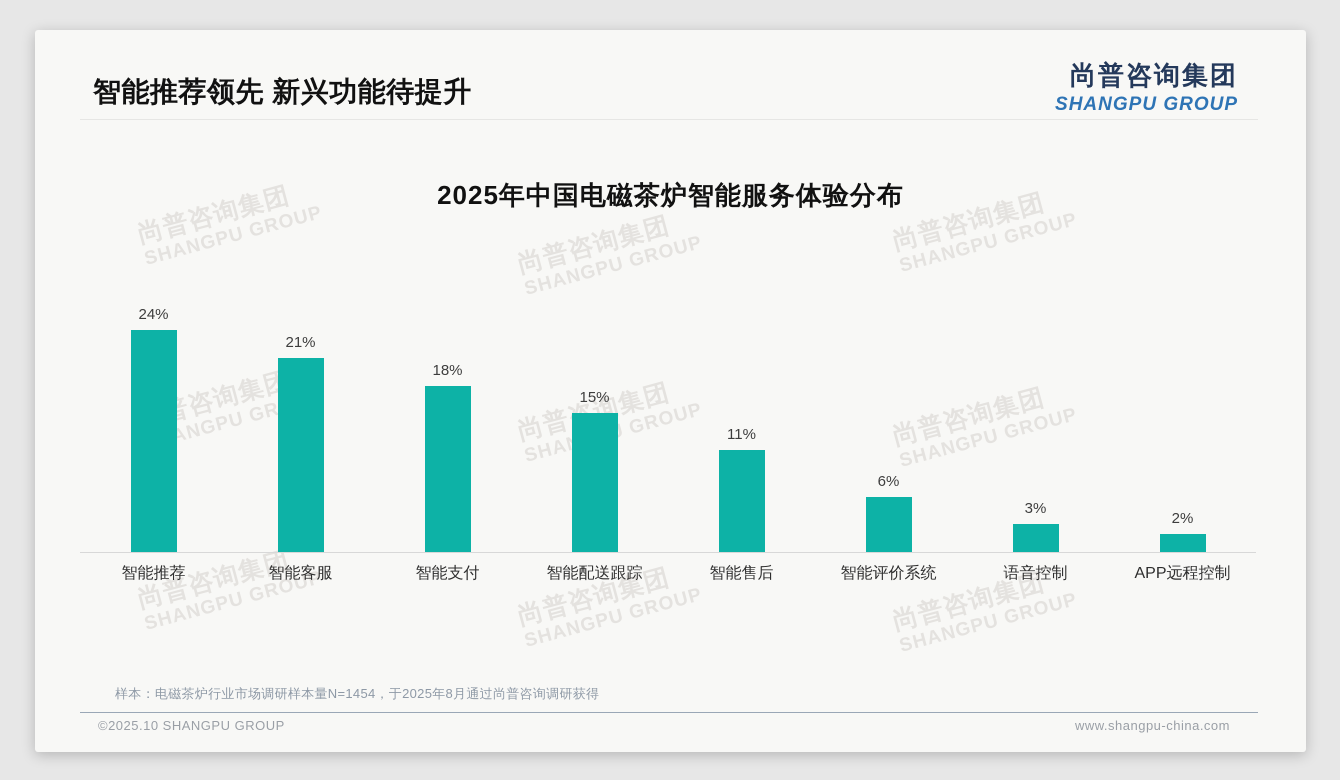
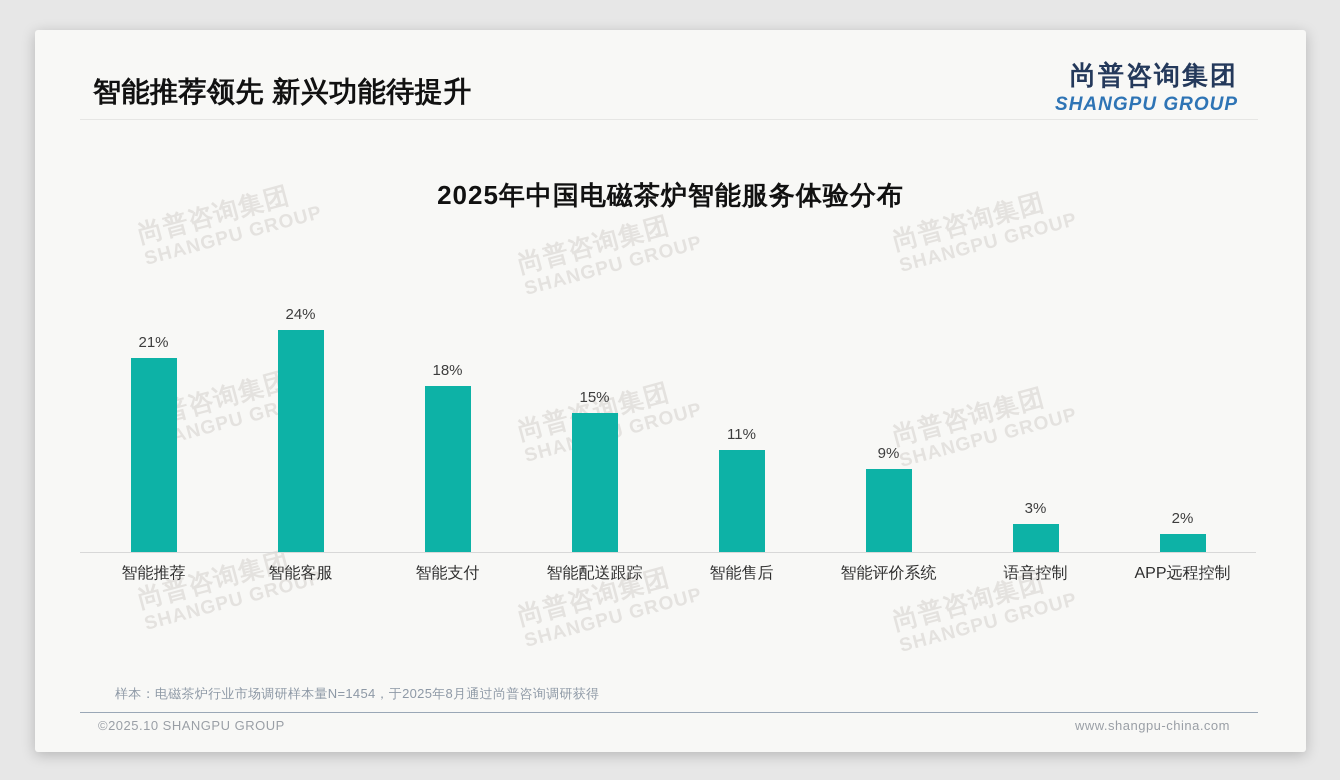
智能推荐: 24% -> 21%
智能客服: 21% -> 24%
智能评价系统: 6% -> 9%
